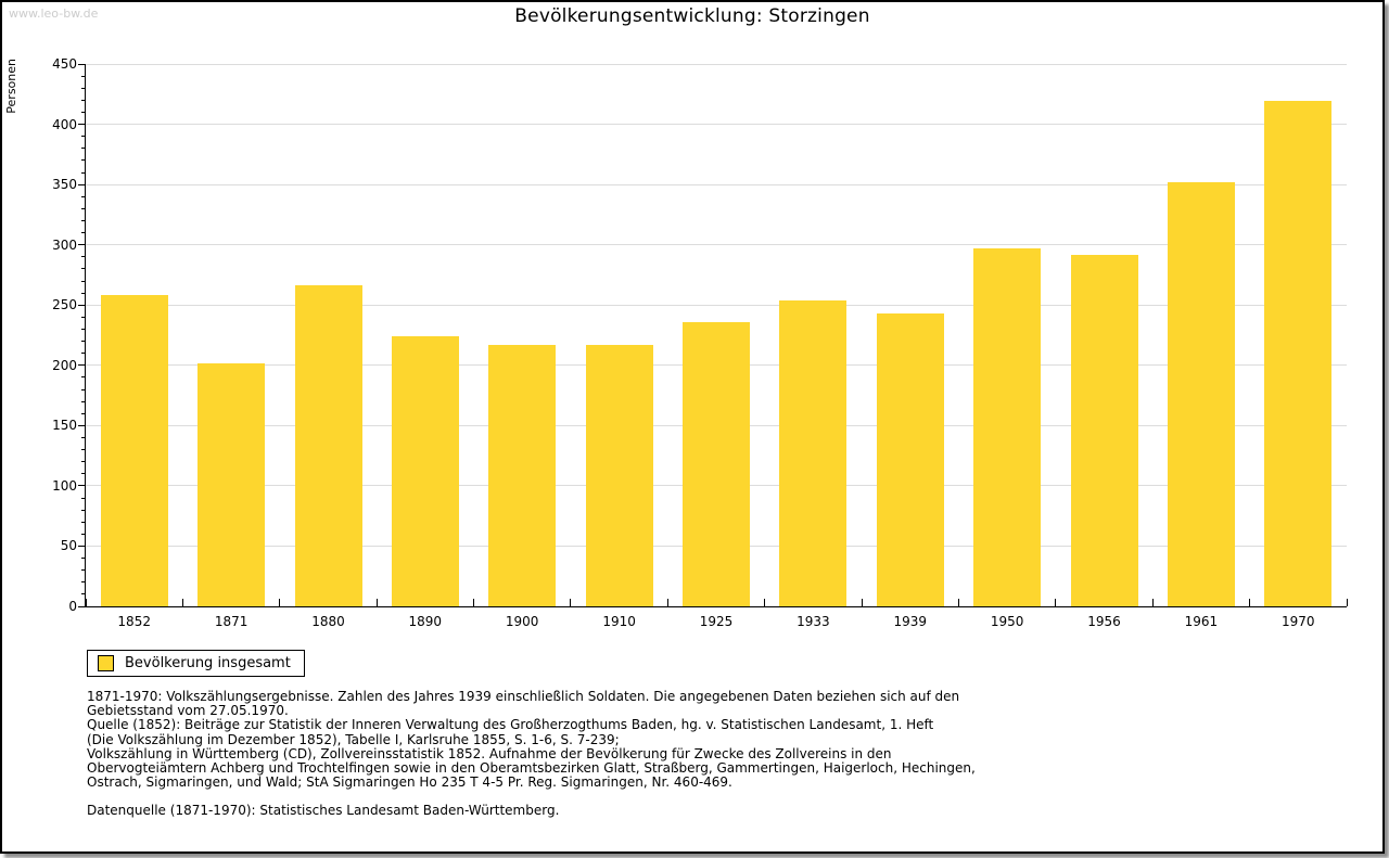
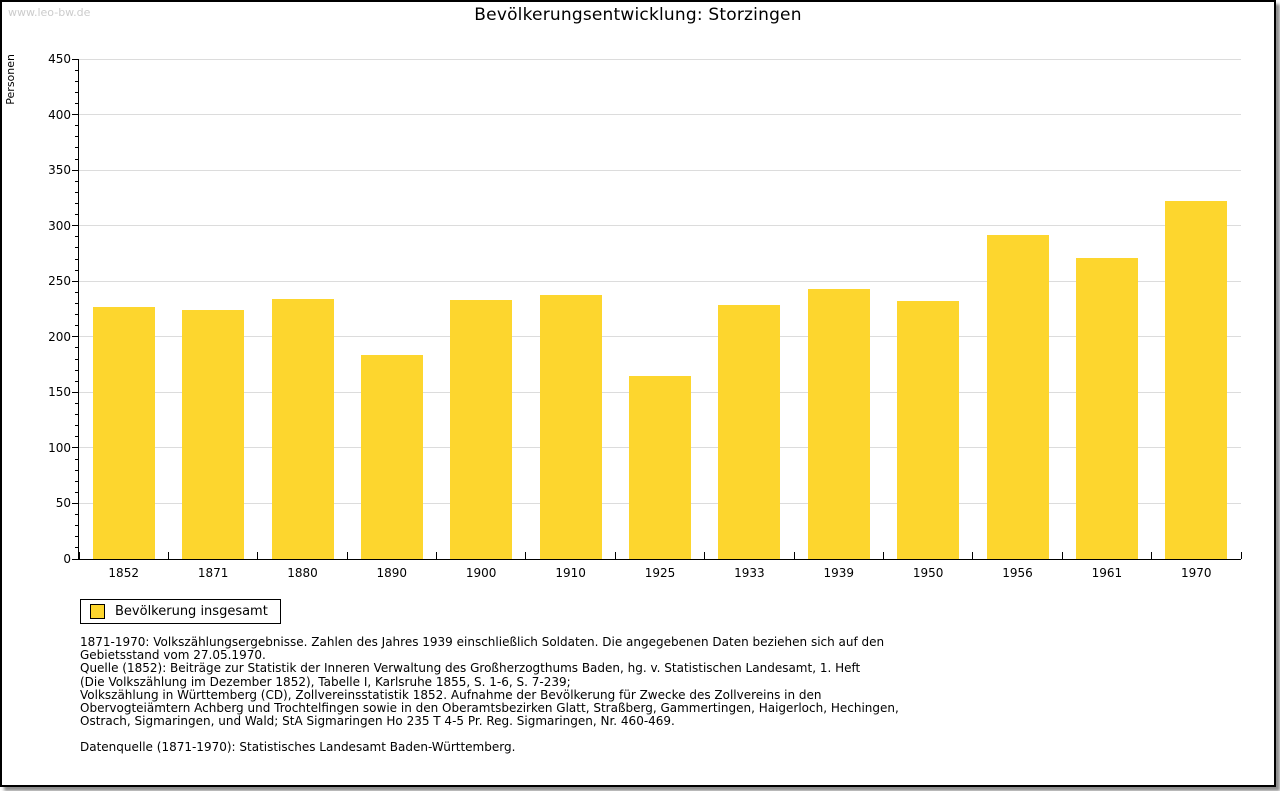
1852: 258 -> 227
1871: 202 -> 224
1880: 266 -> 234
1890: 224 -> 184
1900: 217 -> 233
1910: 217 -> 238
1925: 236 -> 165
1933: 254 -> 229
1950: 297 -> 232
1961: 352 -> 271
1970: 419 -> 322
